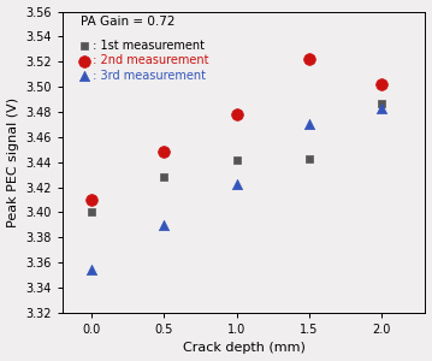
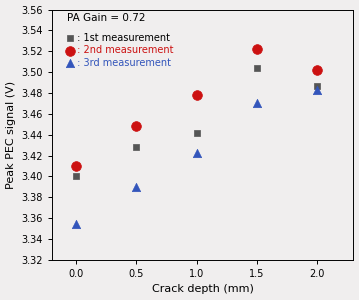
: 1st measurement/1.5: 3.443 -> 3.504
